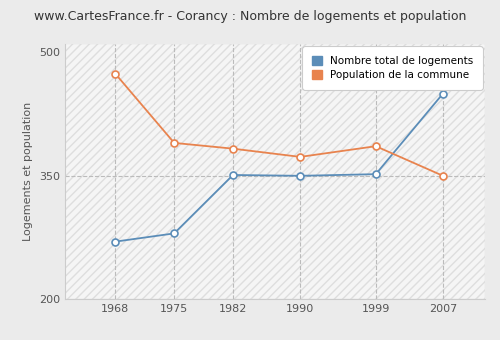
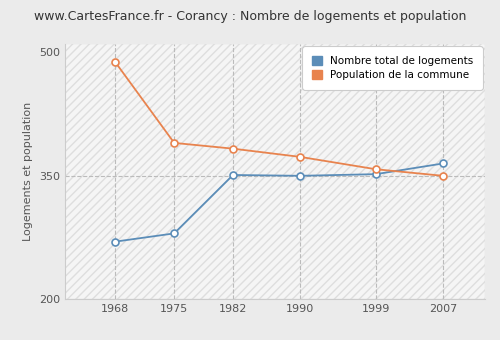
Population de la commune/1968: 474 -> 488
Population de la commune/1999: 386 -> 358
Nombre total de logements/2007: 450 -> 365
